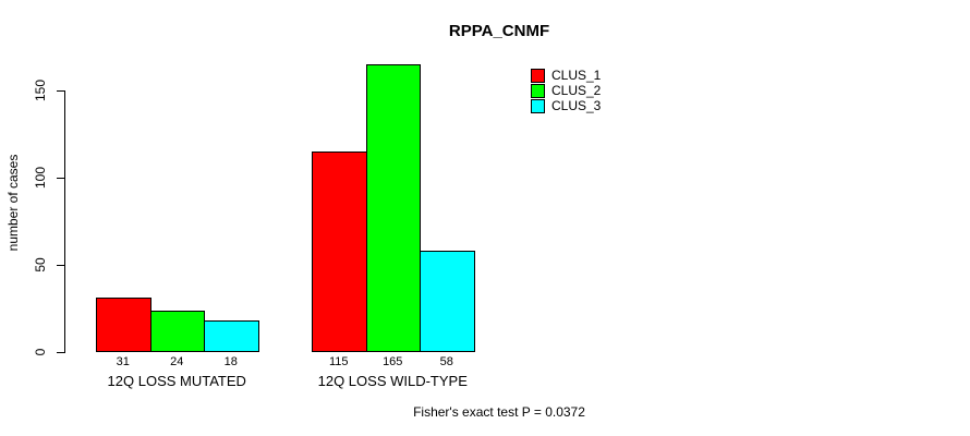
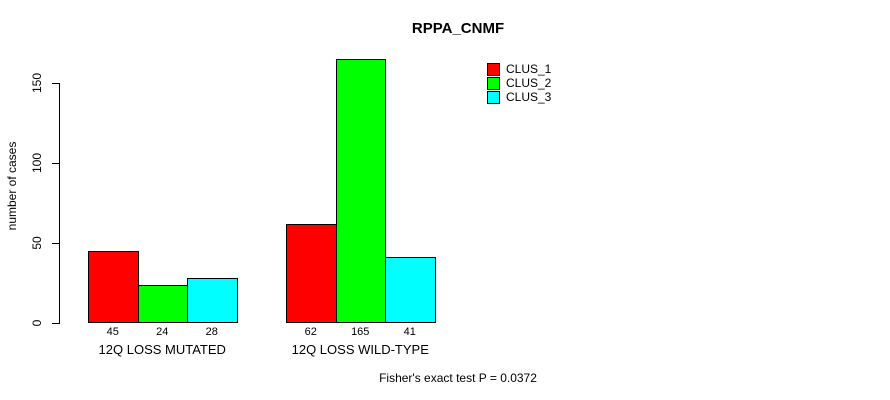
CLUS_1/12Q LOSS MUTATED: 31 -> 45
CLUS_3/12Q LOSS MUTATED: 18 -> 28
CLUS_1/12Q LOSS WILD-TYPE: 115 -> 62
CLUS_3/12Q LOSS WILD-TYPE: 58 -> 41
